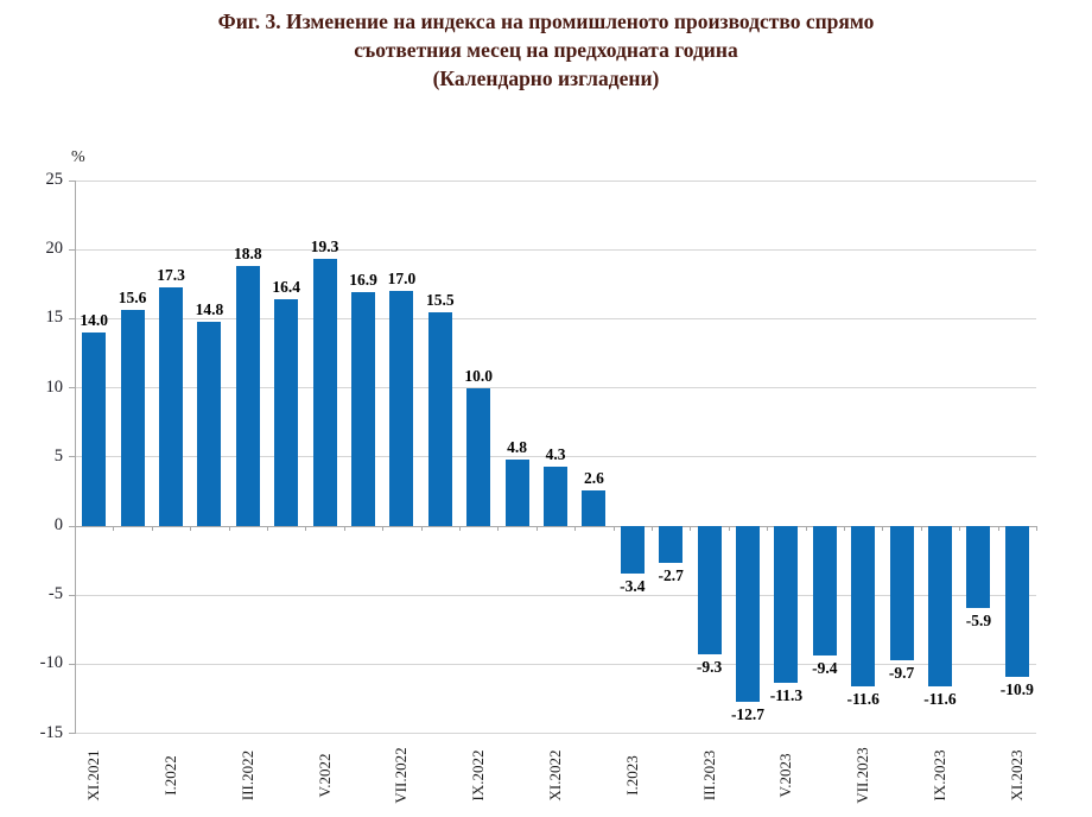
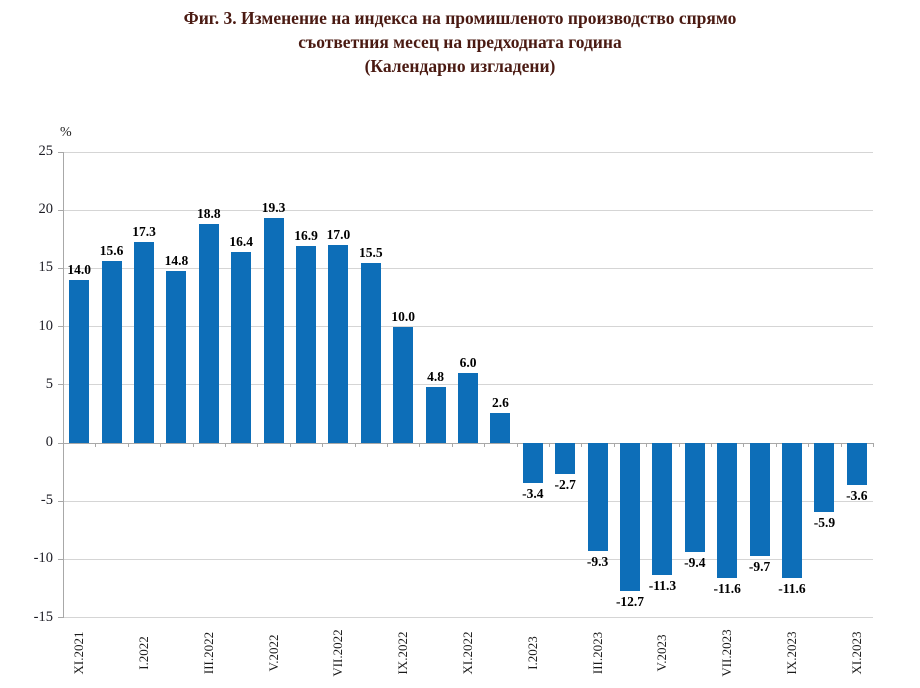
XI.2022: 4.3 -> 6.0
XI.2023: -10.9 -> -3.6
